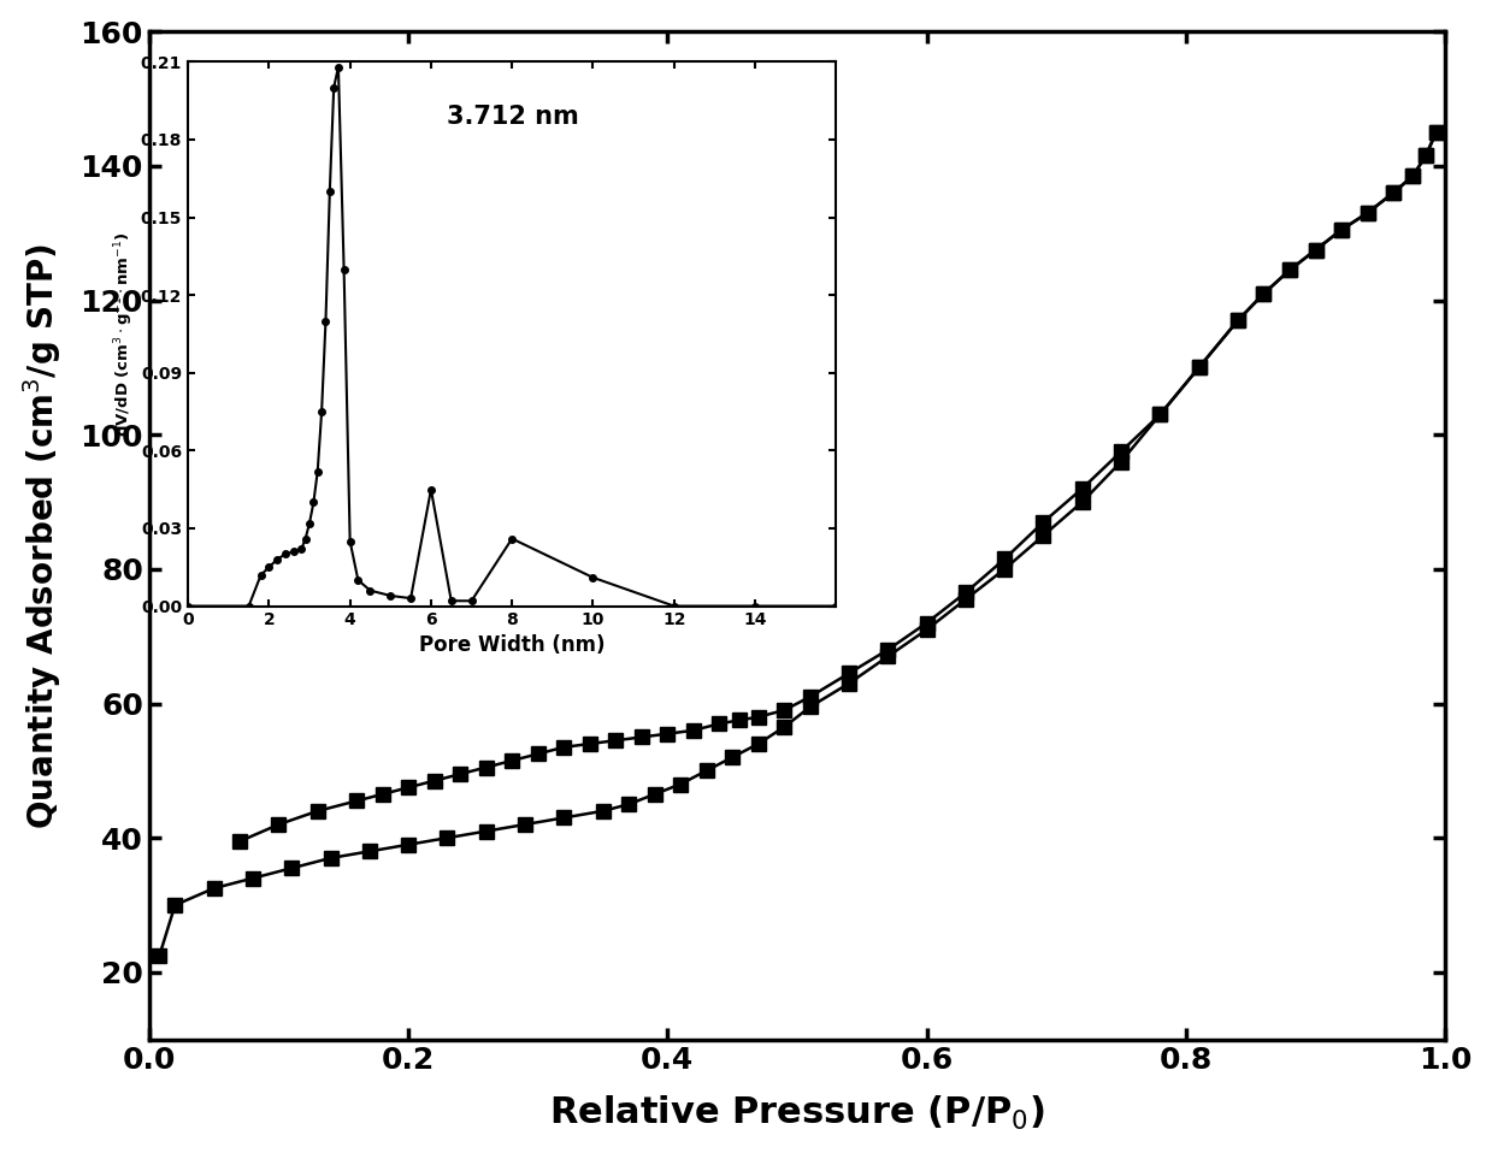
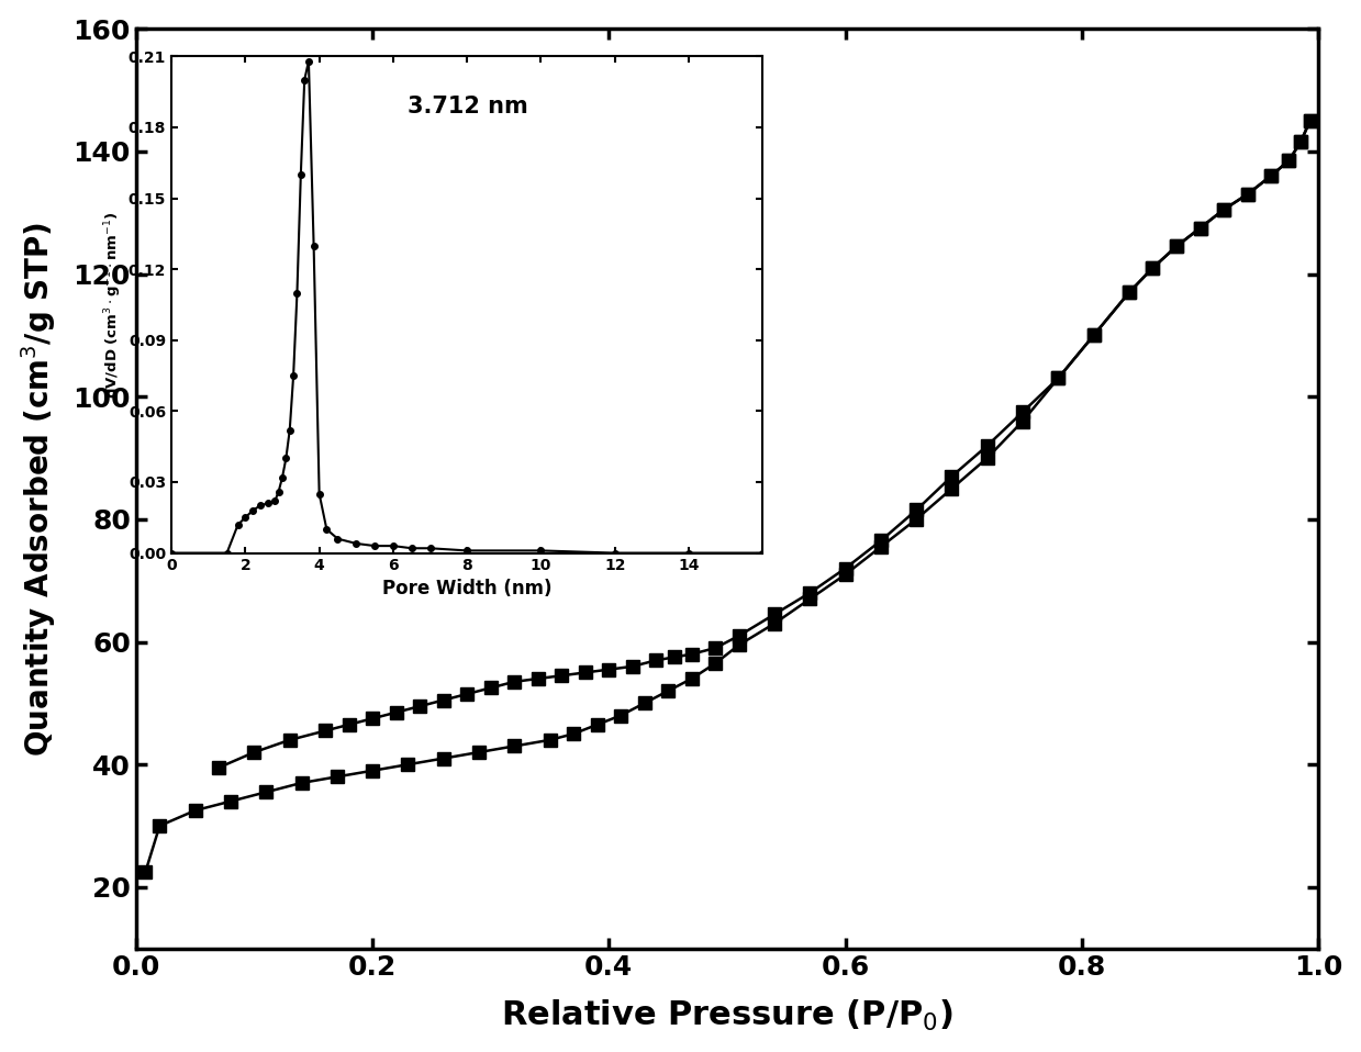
6: 0.045 -> 0.003
8: 0.026 -> 0.001
10: 0.011 -> 0.001
